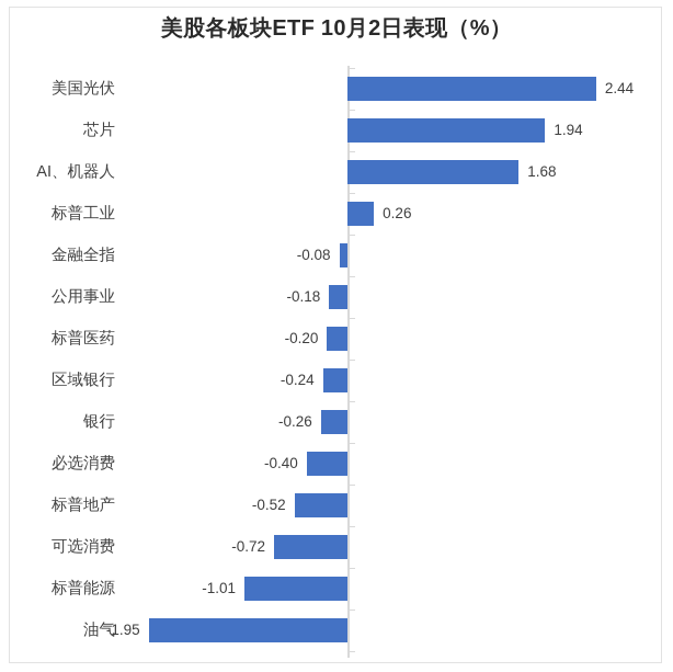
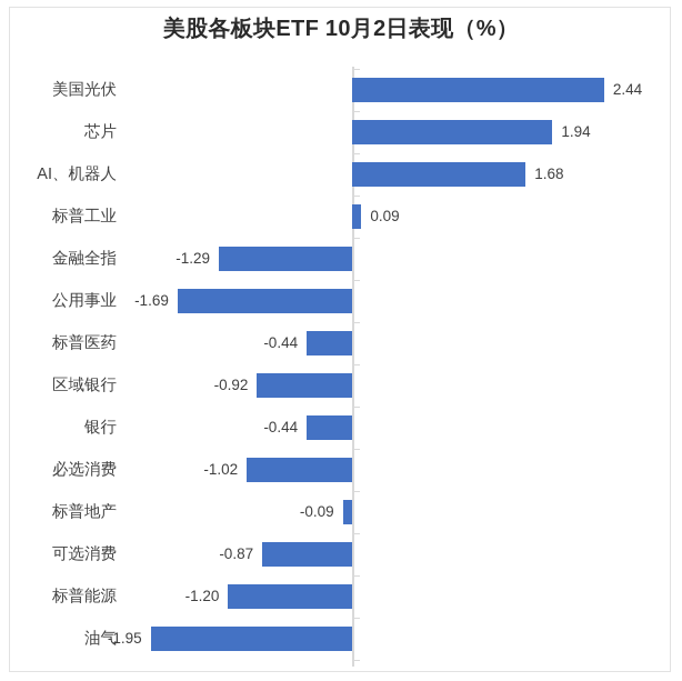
标普工业: 0.26 -> 0.09
金融全指: -0.08 -> -1.29
公用事业: -0.18 -> -1.69
标普医药: -0.20 -> -0.44
区域银行: -0.24 -> -0.92
银行: -0.26 -> -0.44
必选消费: -0.40 -> -1.02
标普地产: -0.52 -> -0.09
可选消费: -0.72 -> -0.87
标普能源: -1.01 -> -1.20
